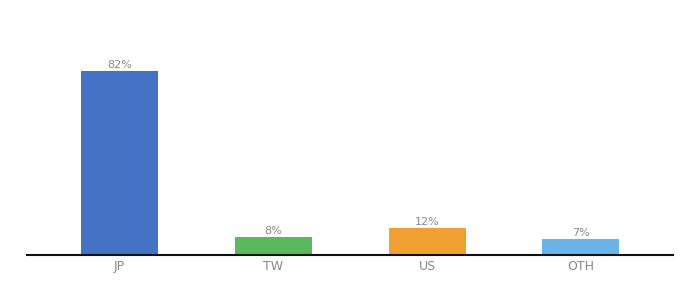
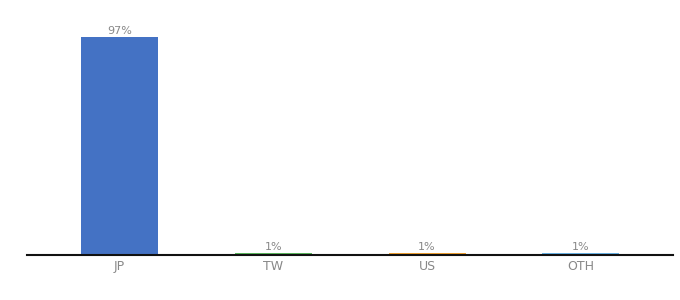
JP: 82% -> 97%
TW: 8% -> 1%
US: 12% -> 1%
OTH: 7% -> 1%
